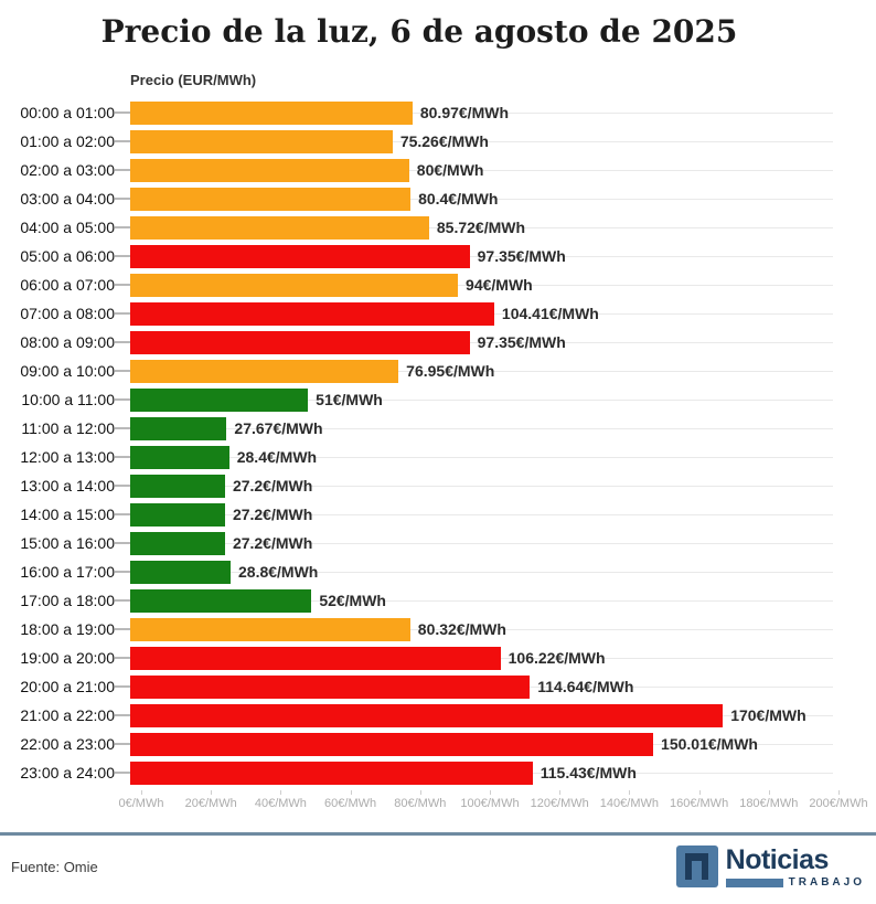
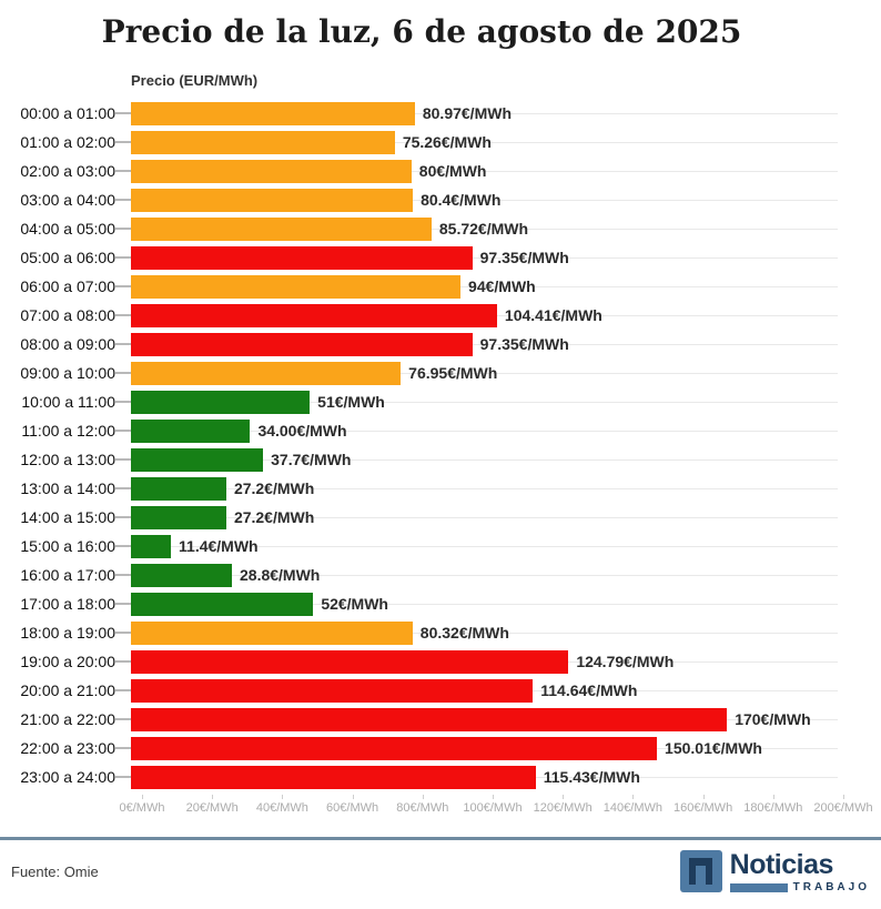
11:00 a 12:00: 27.67 -> 34.00
12:00 a 13:00: 28.4 -> 37.7
15:00 a 16:00: 27.2 -> 11.4
19:00 a 20:00: 106.22 -> 124.79
